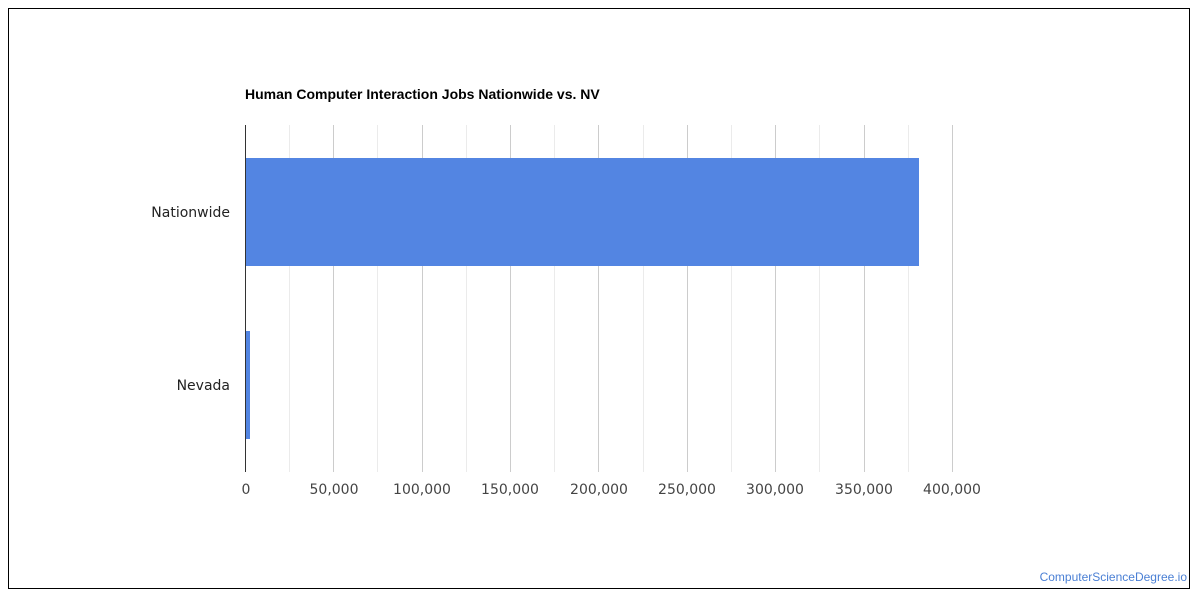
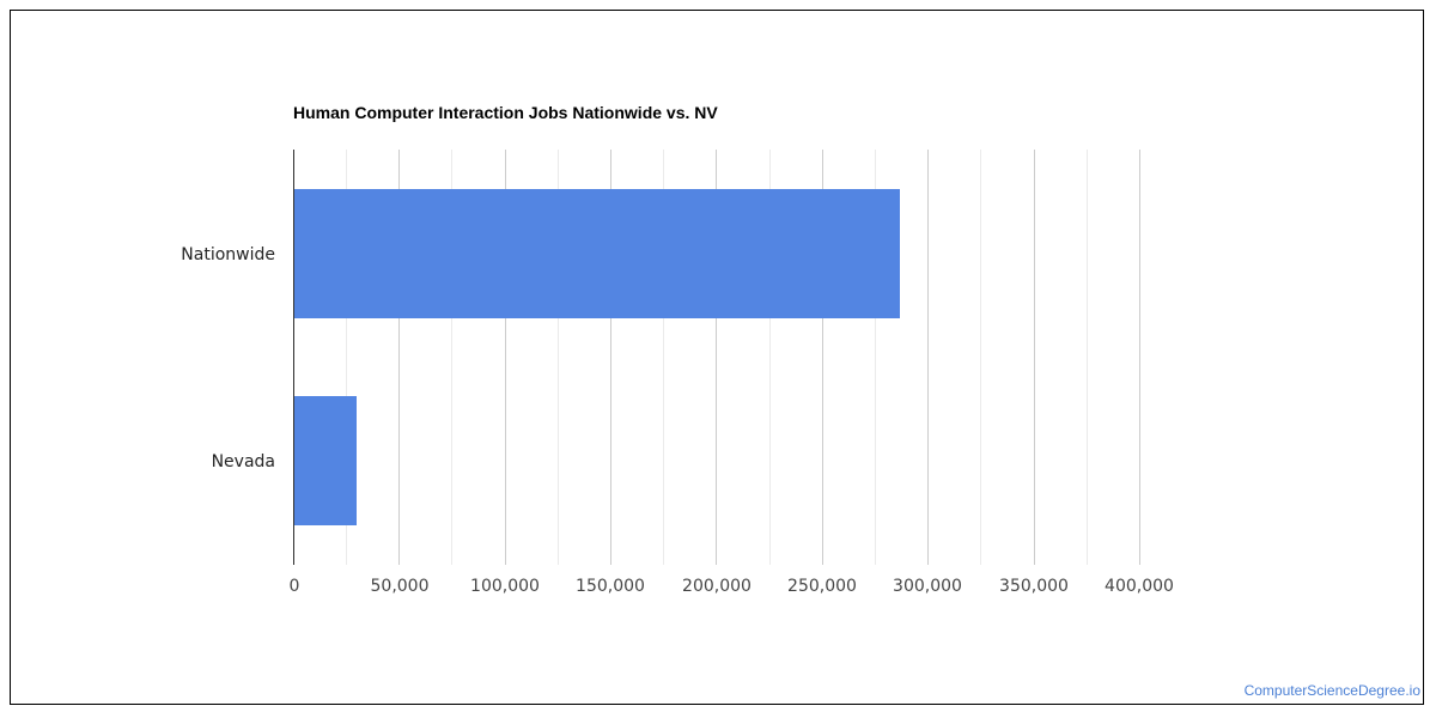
Nationwide: 381000 -> 287000
Nevada: 3000 -> 30000
